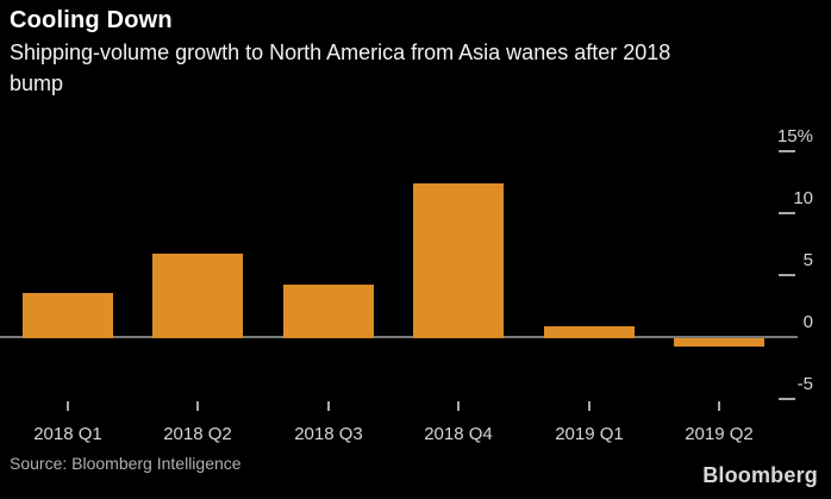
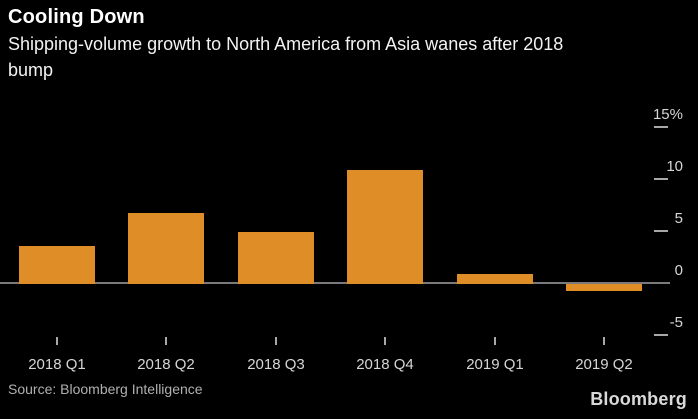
2018 Q3: 4.3% -> 5.0%
2018 Q4: 12.5% -> 11.0%
